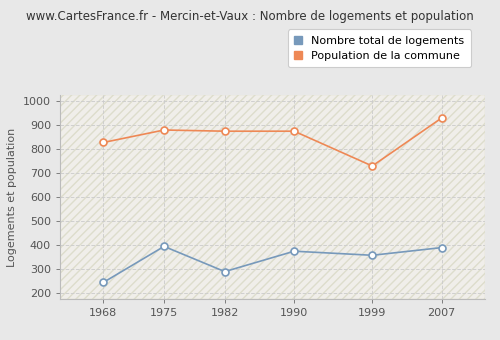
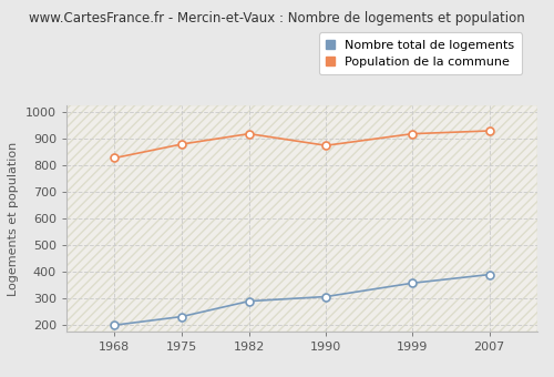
Nombre total de logements/1968: 245 -> 200
Nombre total de logements/1975: 395 -> 232
Population de la commune/1982: 875 -> 919
Nombre total de logements/1990: 375 -> 307
Population de la commune/1999: 730 -> 919
